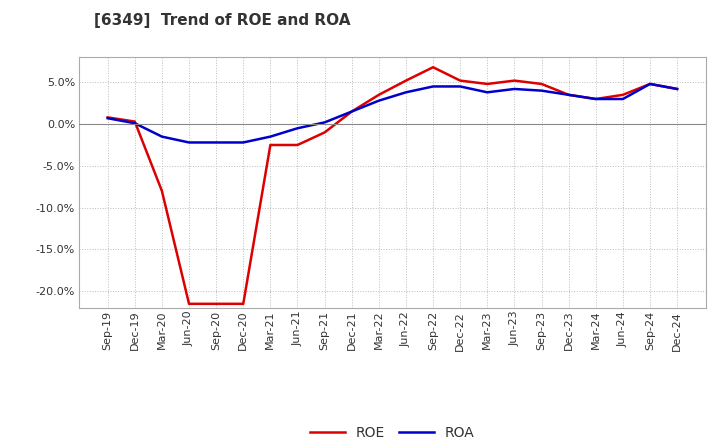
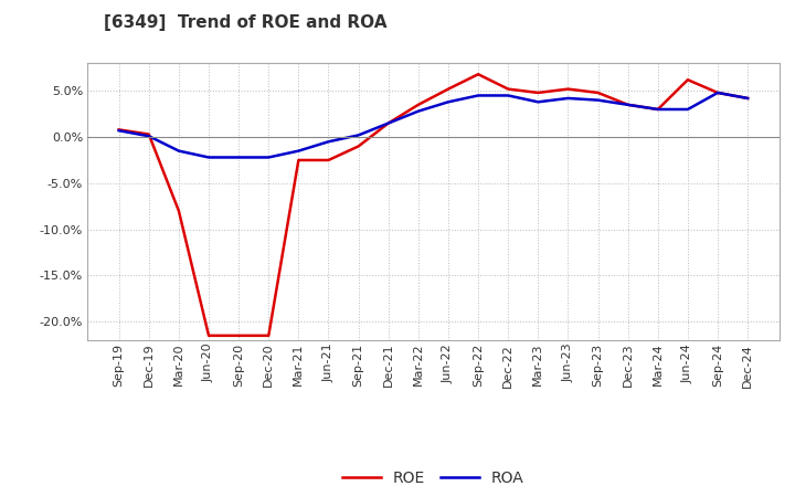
ROE/Jun-24: 3.5% -> 6.2%
